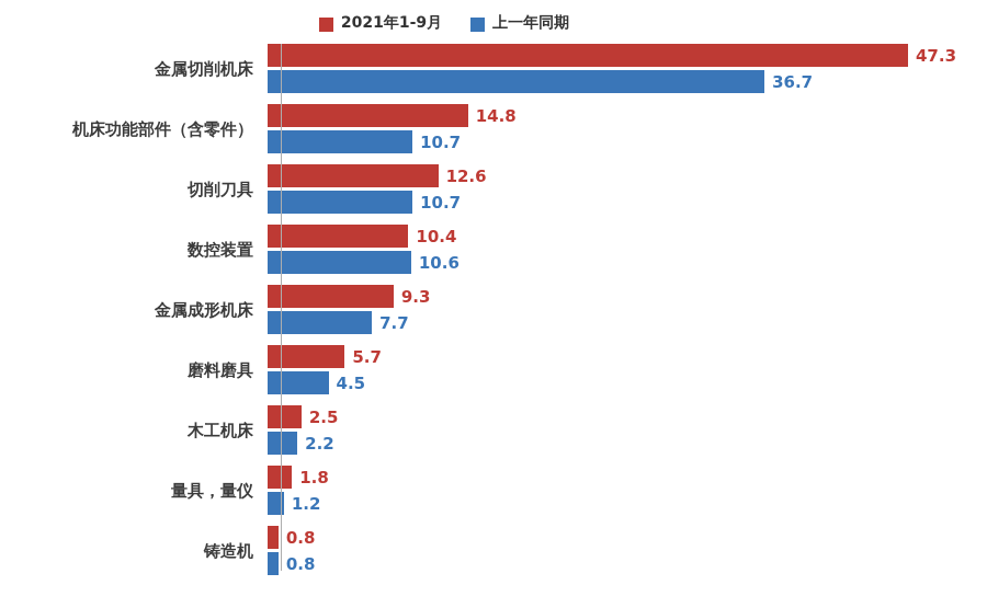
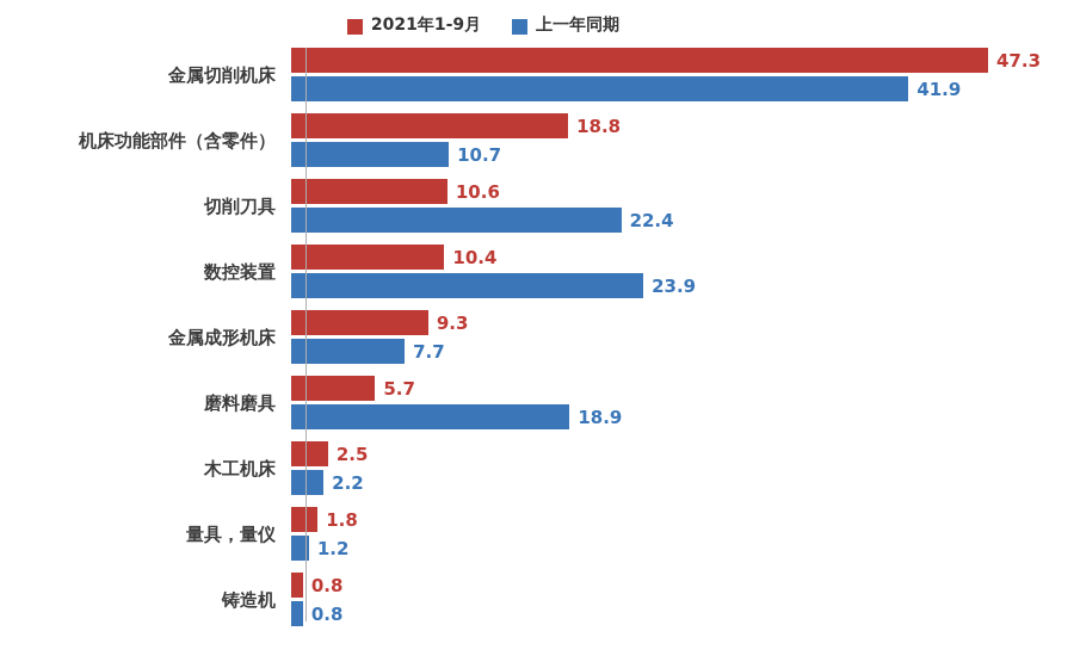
上一年同期/金属切削机床: 36.7 -> 41.9
2021年1-9月/机床功能部件（含零件）: 14.8 -> 18.8
2021年1-9月/切削刀具: 12.6 -> 10.6
上一年同期/切削刀具: 10.7 -> 22.4
上一年同期/数控装置: 10.6 -> 23.9
上一年同期/磨料磨具: 4.5 -> 18.9
